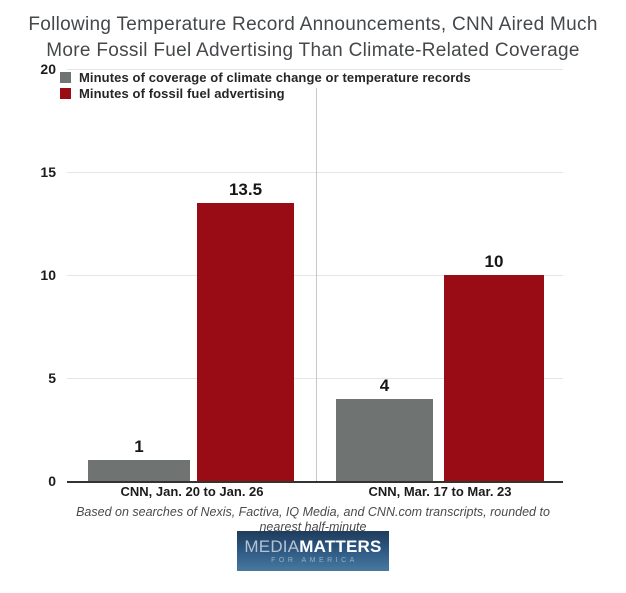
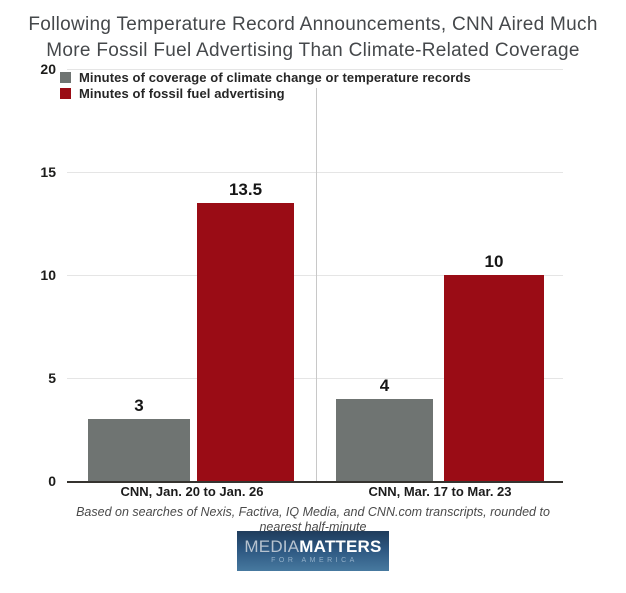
Minutes of coverage of climate change or temperature records/CNN, Jan. 20 to Jan. 26: 1 -> 3
